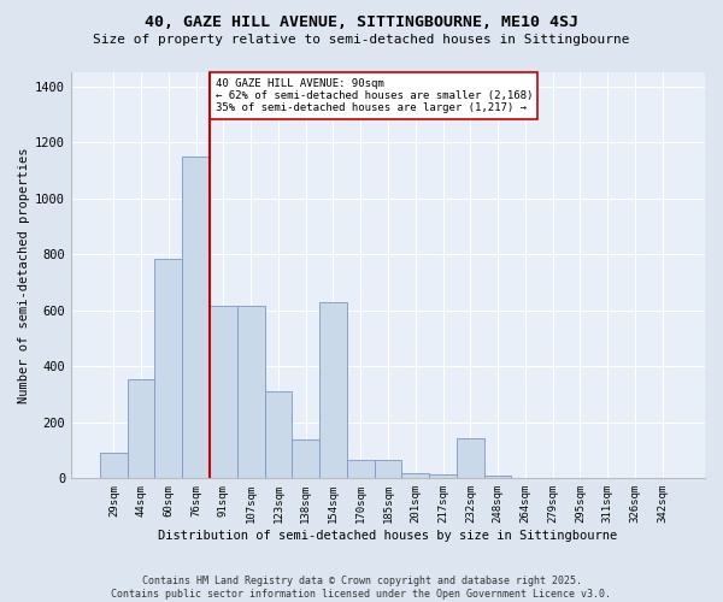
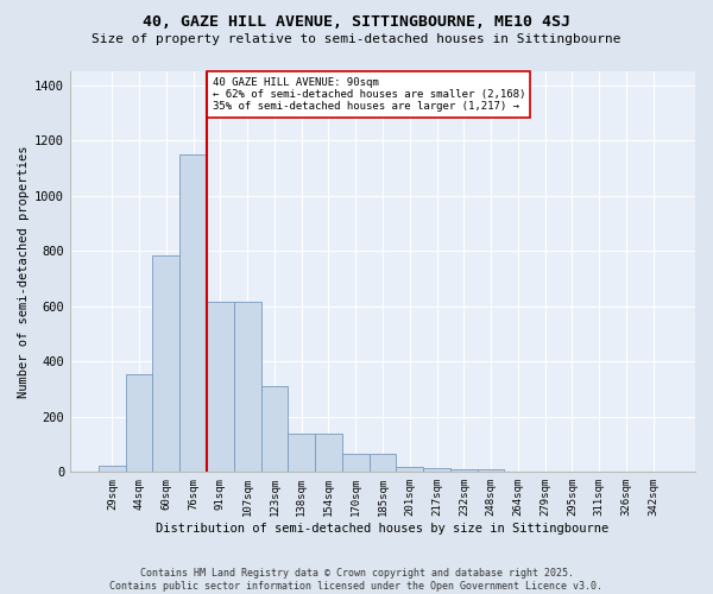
29sqm: 90 -> 25
154sqm: 630 -> 140
232sqm: 145 -> 10
